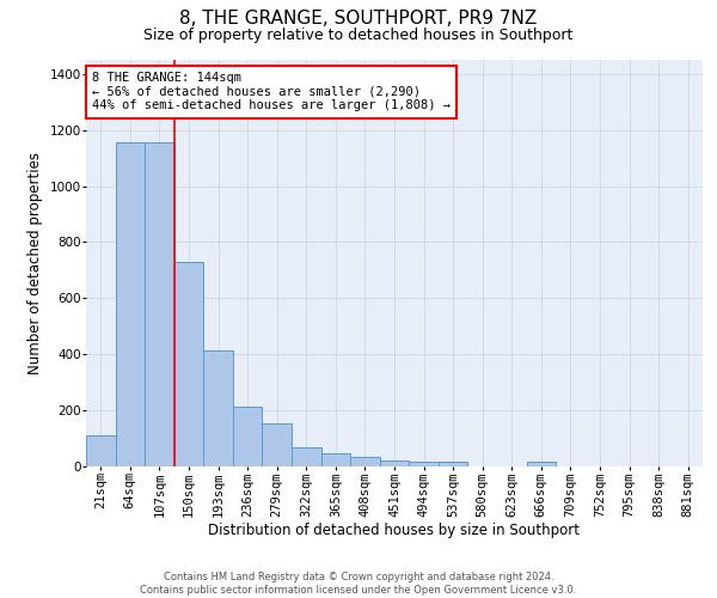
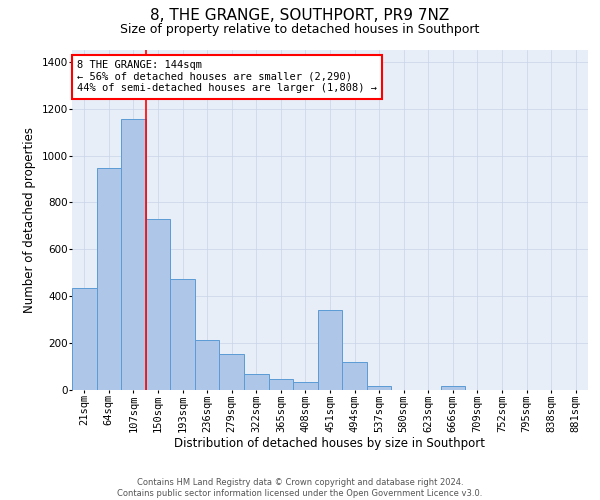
21sqm: 110 -> 435
64sqm: 1155 -> 945
193sqm: 415 -> 475
451sqm: 20 -> 340
494sqm: 16 -> 120
